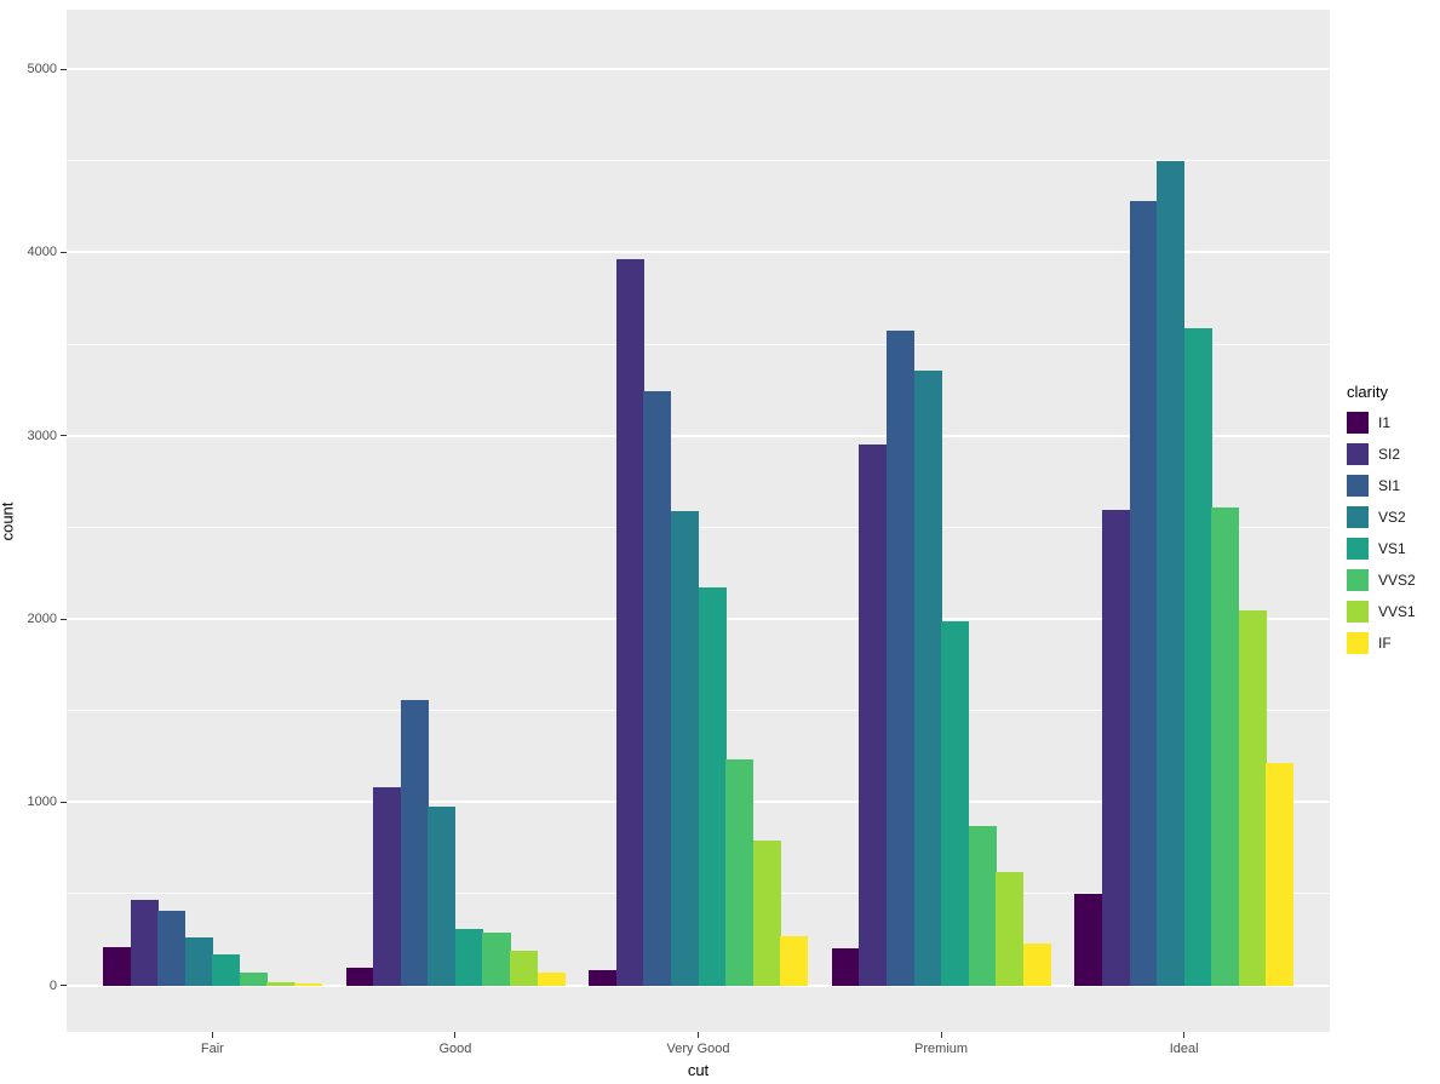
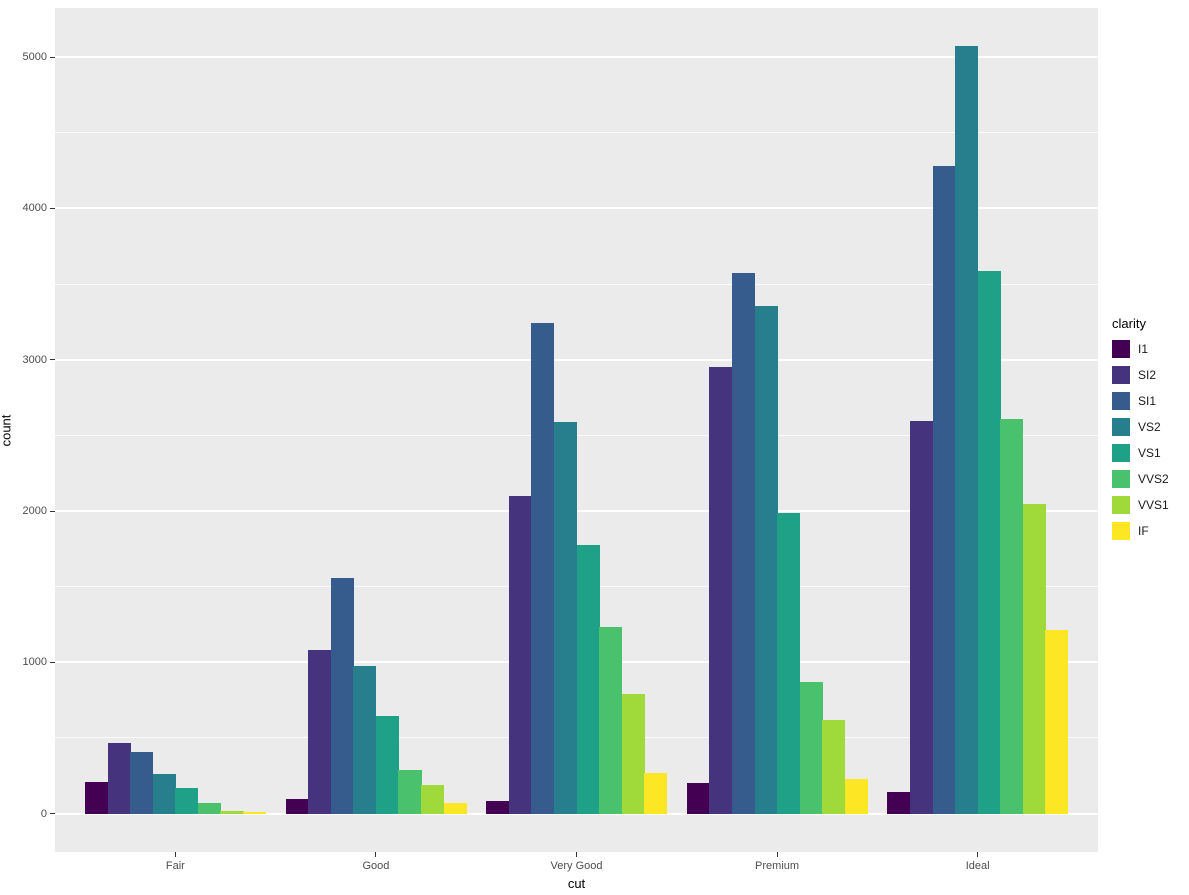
VS1/Good: 310 -> 650
SI2/Very Good: 3960 -> 2100
VS1/Very Good: 2170 -> 1780
I1/Ideal: 500 -> 150
VS2/Ideal: 4500 -> 5070
